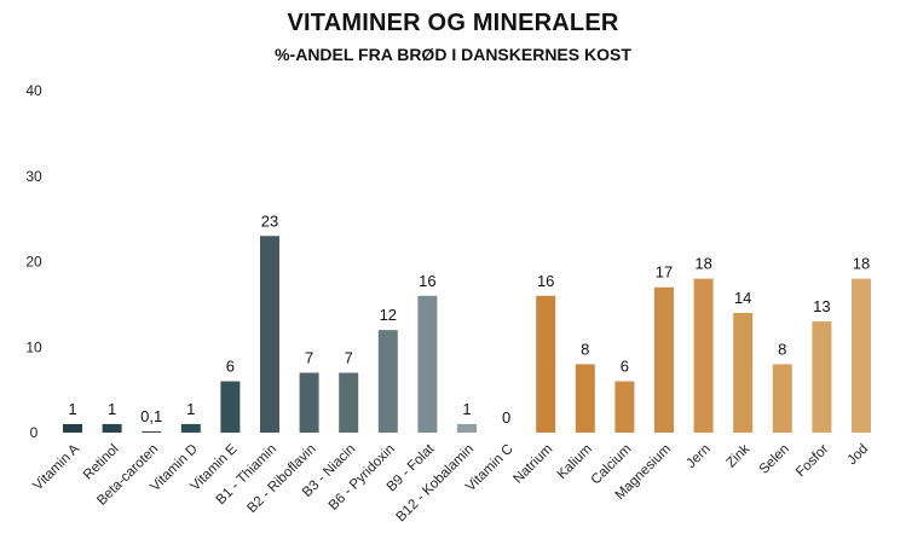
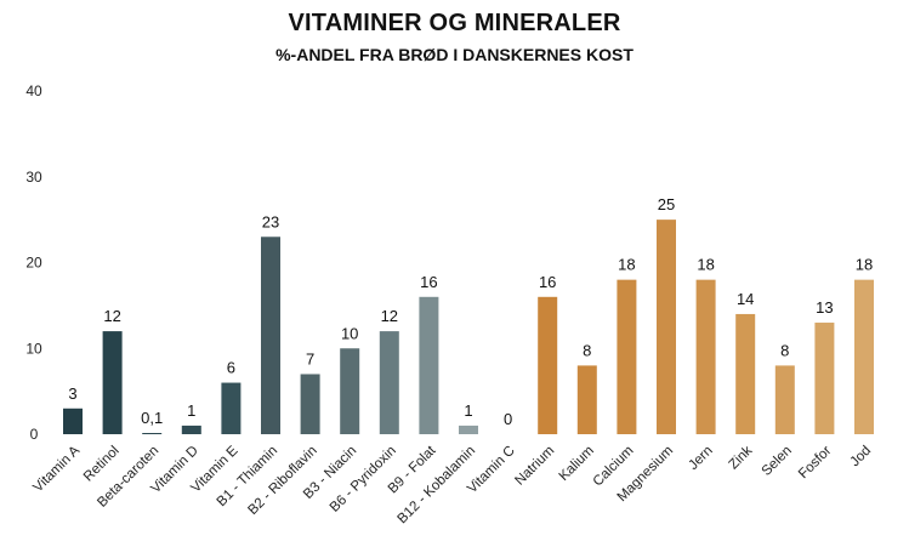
Vitamin A: 1 -> 3
Retinol: 1 -> 12
B3 - Niacin: 7 -> 10
Calcium: 6 -> 18
Magnesium: 17 -> 25
